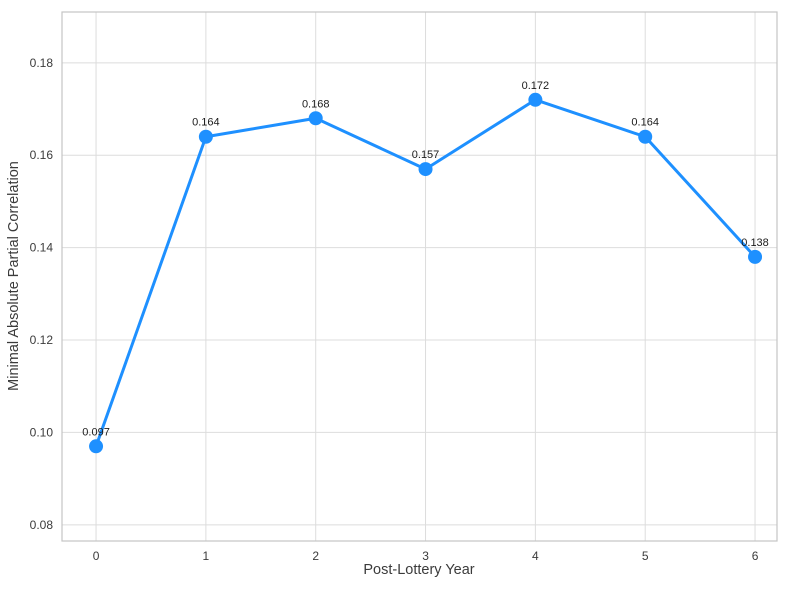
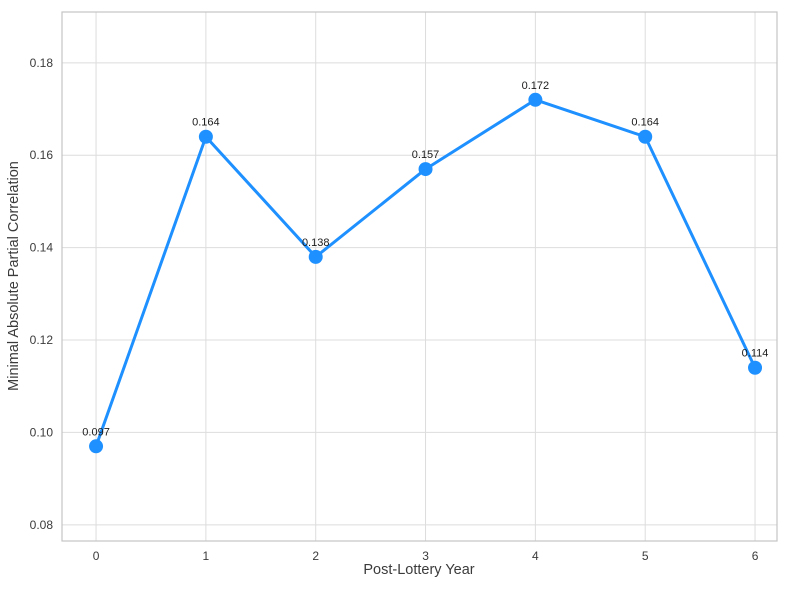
2: 0.168 -> 0.138
6: 0.138 -> 0.114
